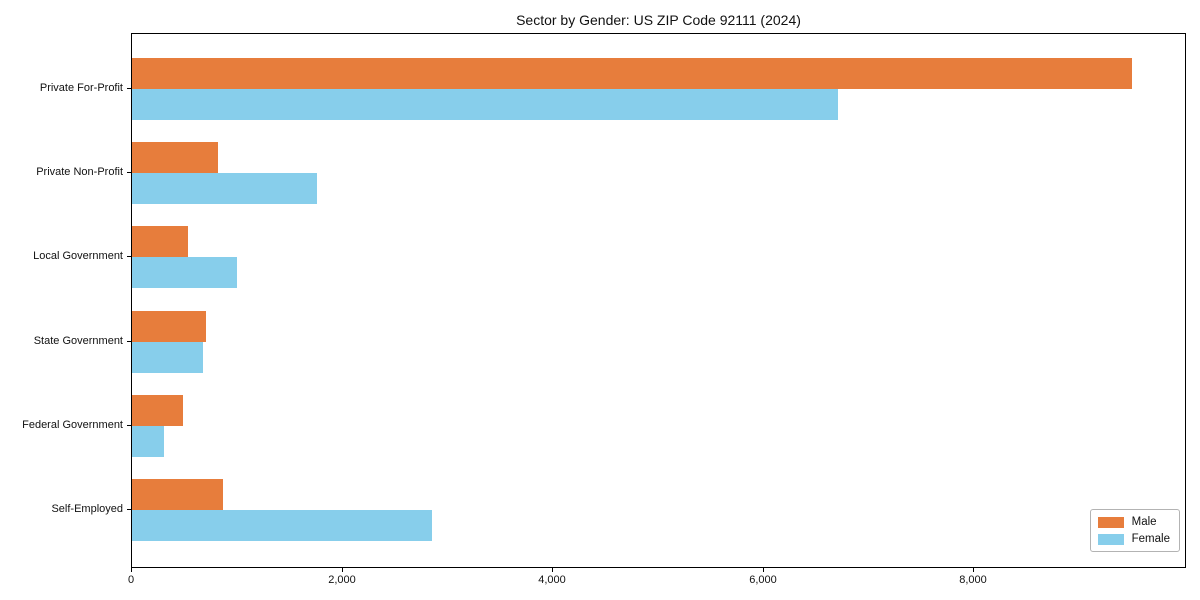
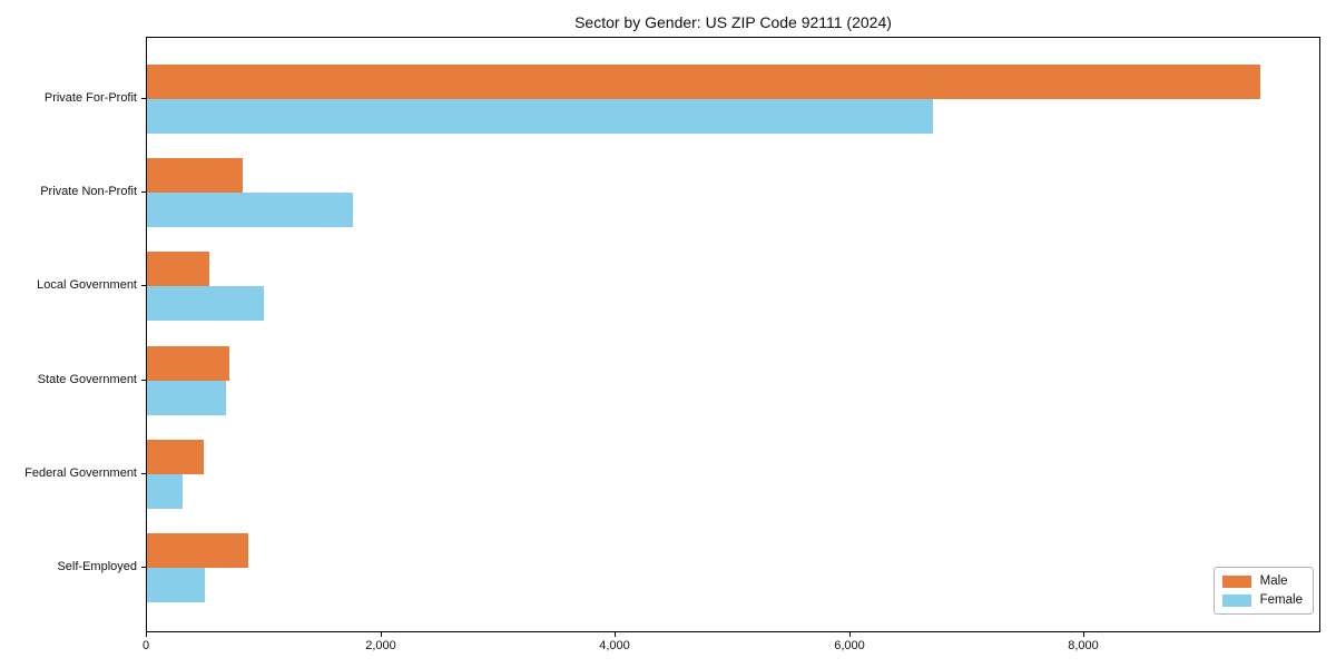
Female/Self-Employed: 2850 -> 490
